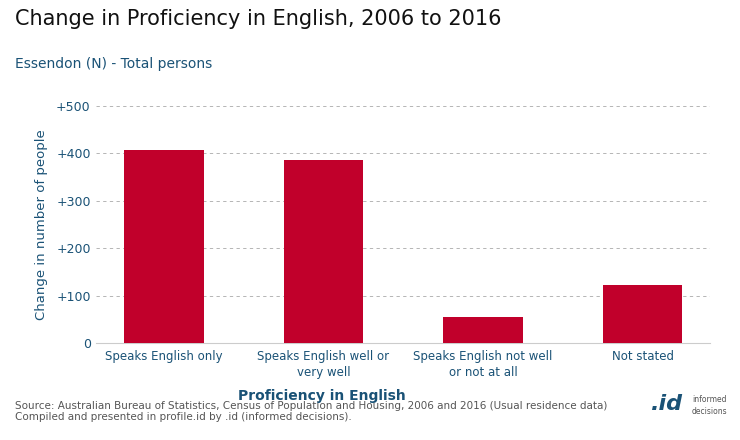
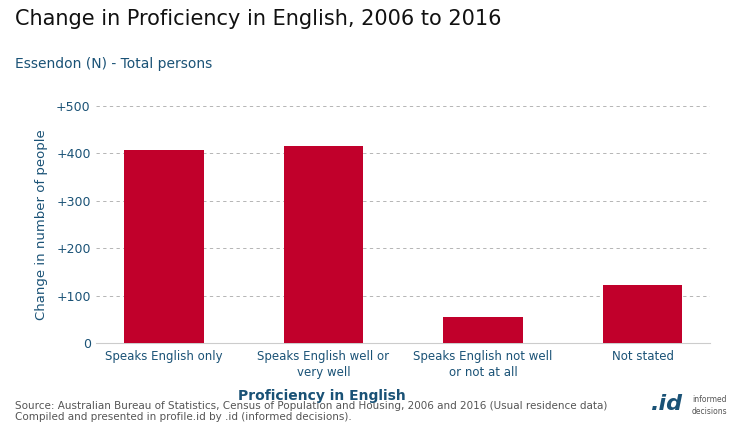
Speaks English well or very well: 385 -> 415
